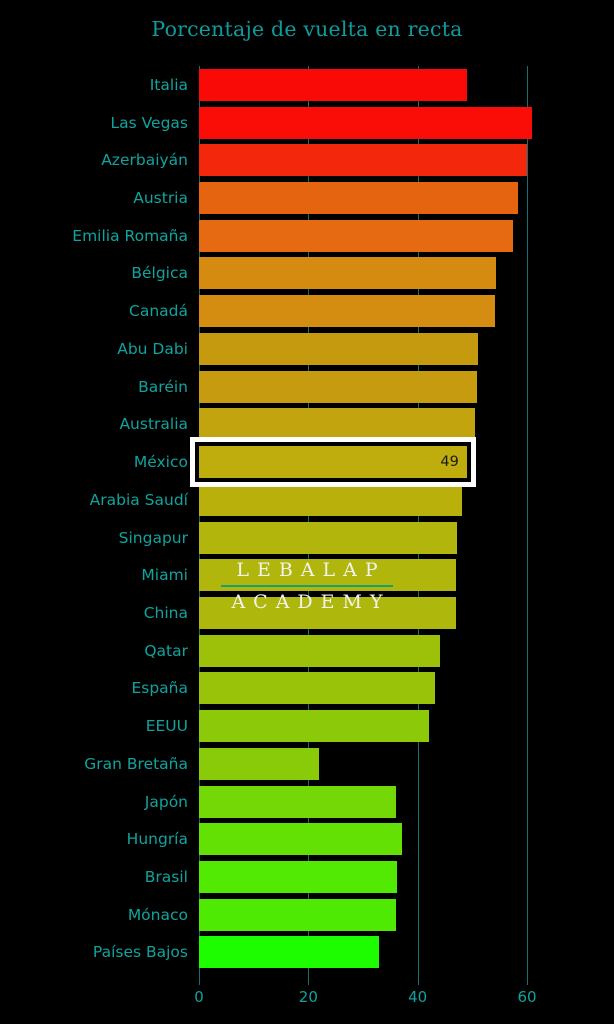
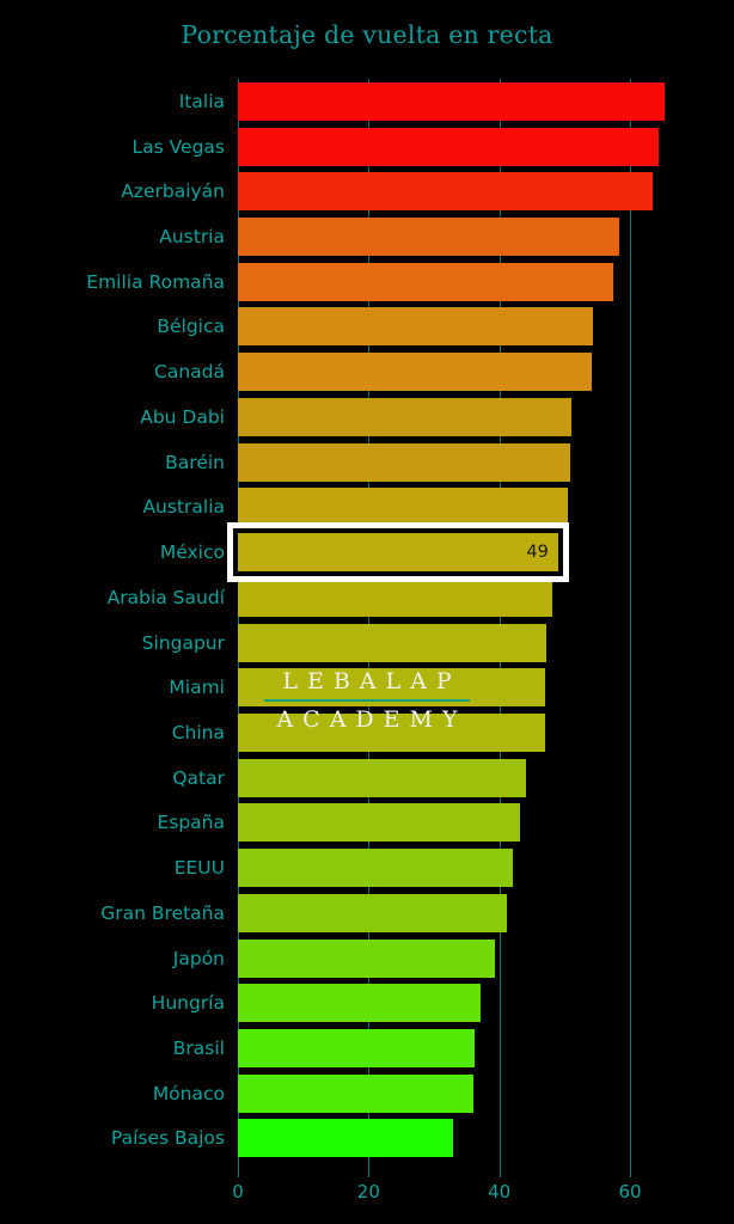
Italia: 49 -> 65
Las Vegas: 61 -> 64
Azerbaiyán: 60 -> 63
Gran Bretaña: 22 -> 41
Japón: 36 -> 39
